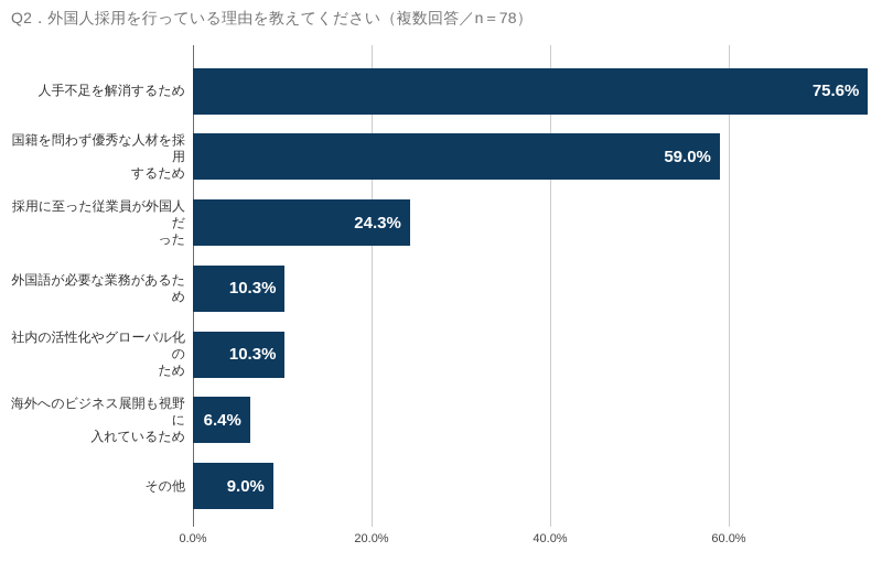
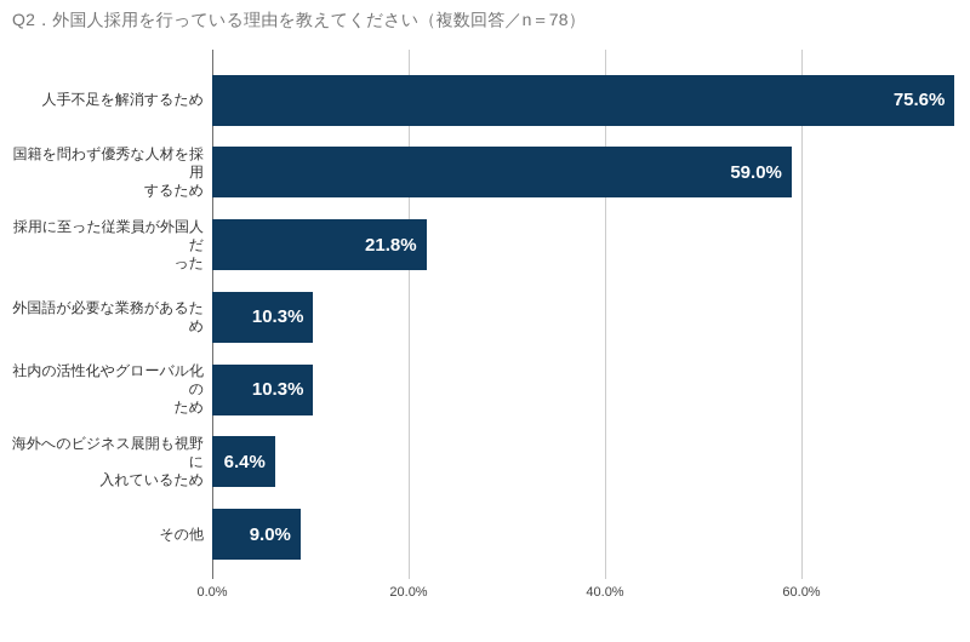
採用に至った従業員が外国人だ った: 24.3% -> 21.8%
